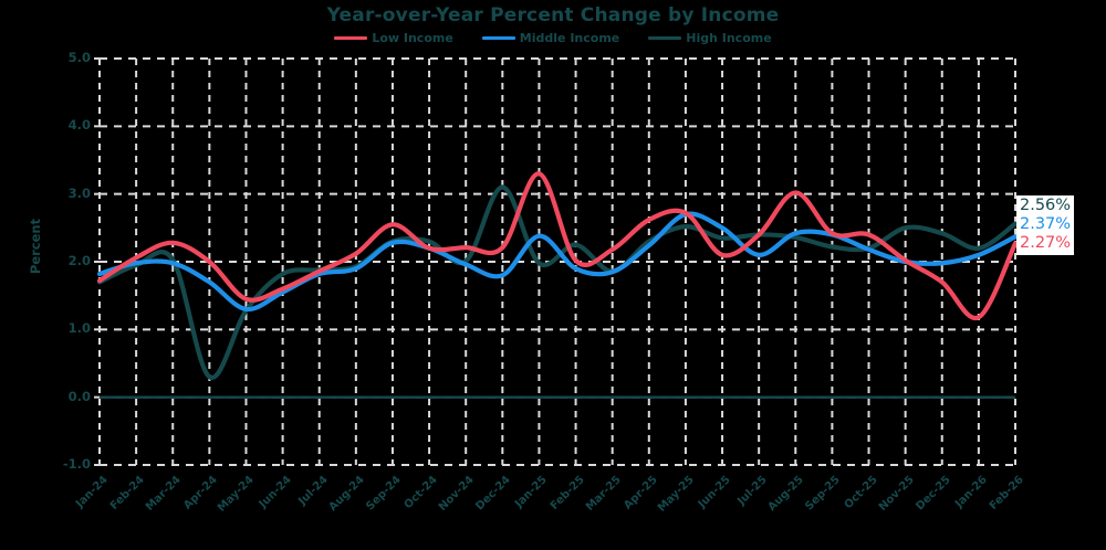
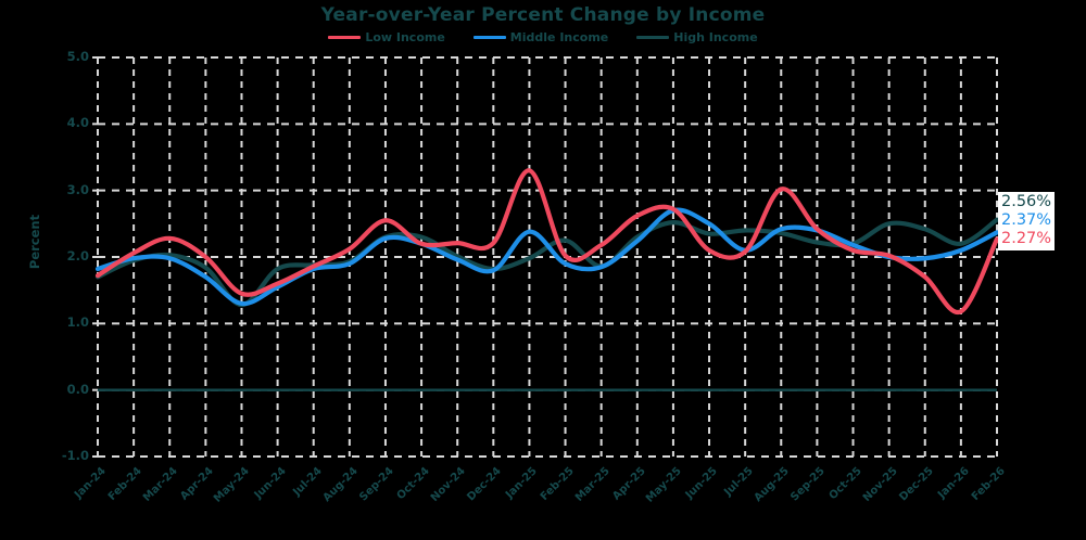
High Income/Apr-24: 0.3 -> 1.8
High Income/Dec-24: 3.1 -> 1.8
Low Income/Jul-25: 2.4 -> 2.1
Low Income/Oct-25: 2.4 -> 2.1
